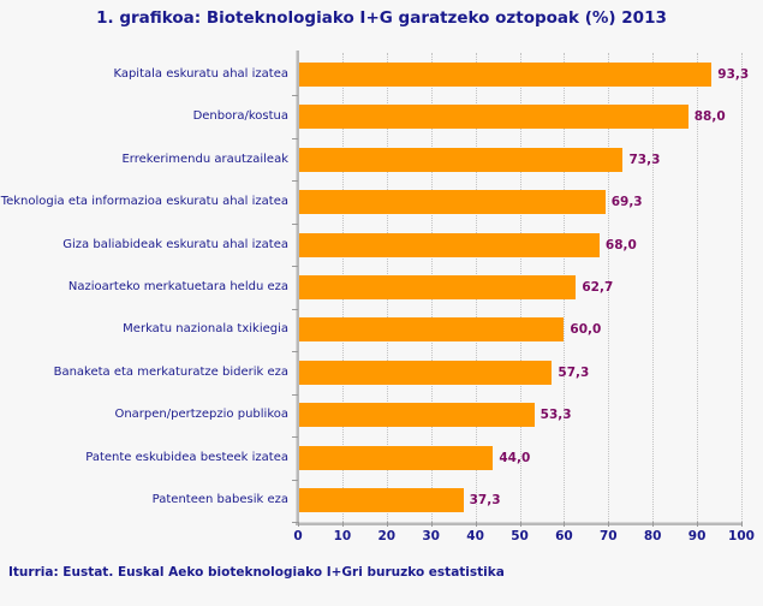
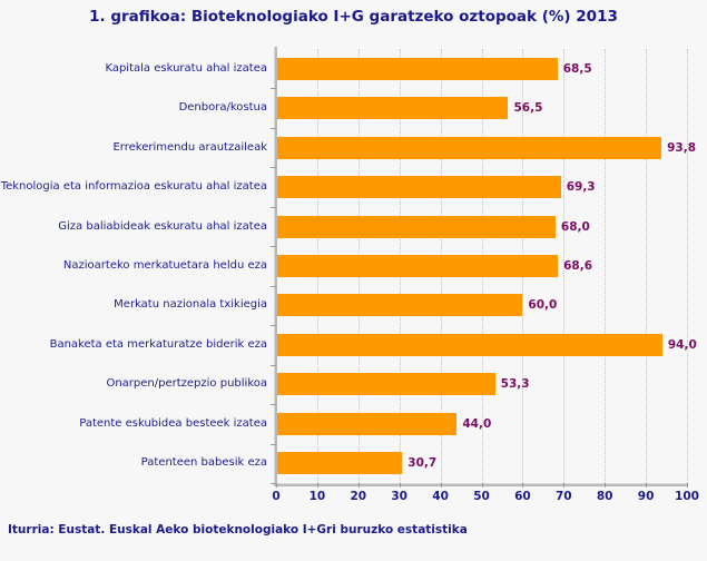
Kapitala eskuratu ahal izatea: 93,3 -> 68,5
Denbora/kostua: 88,0 -> 56,5
Errekerimendu arautzaileak: 73,3 -> 93,8
Nazioarteko merkatuetara heldu eza: 62,7 -> 68,6
Banaketa eta merkaturatze biderik eza: 57,3 -> 94,0
Patenteen babesik eza: 37,3 -> 30,7
